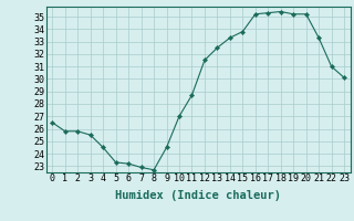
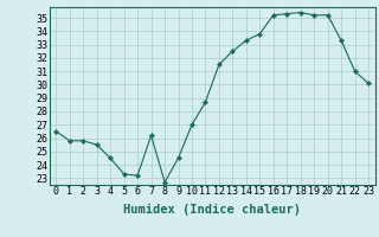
7: 22.9 -> 26.2
